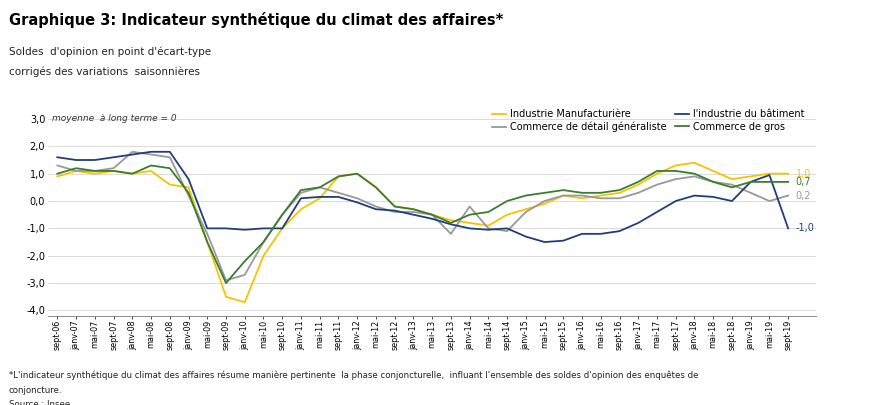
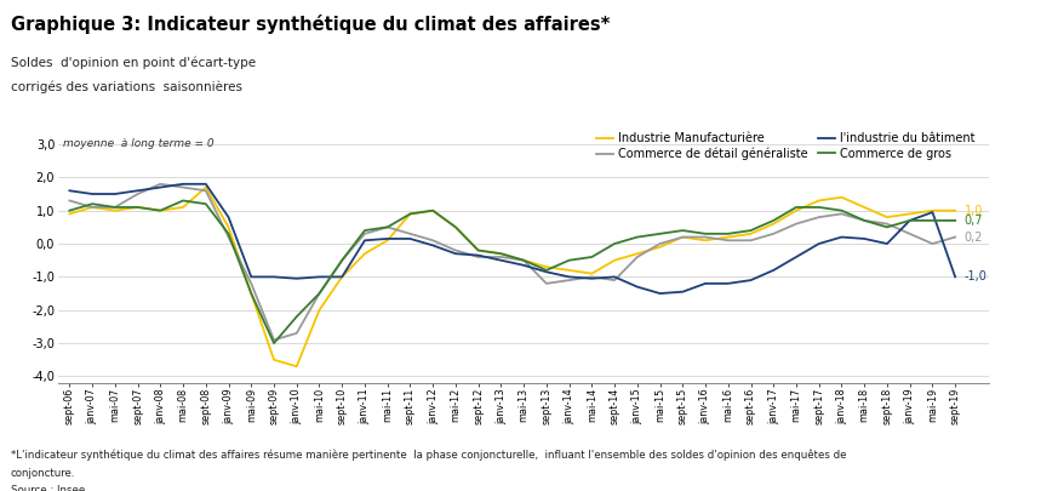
Commerce de détail généraliste/sept-07: 1,2 -> 1,5
Industrie Manufacturière/sept-08: 0,6 -> 1,7
Commerce de détail généraliste/janv-14: -0,2 -> -1,1
